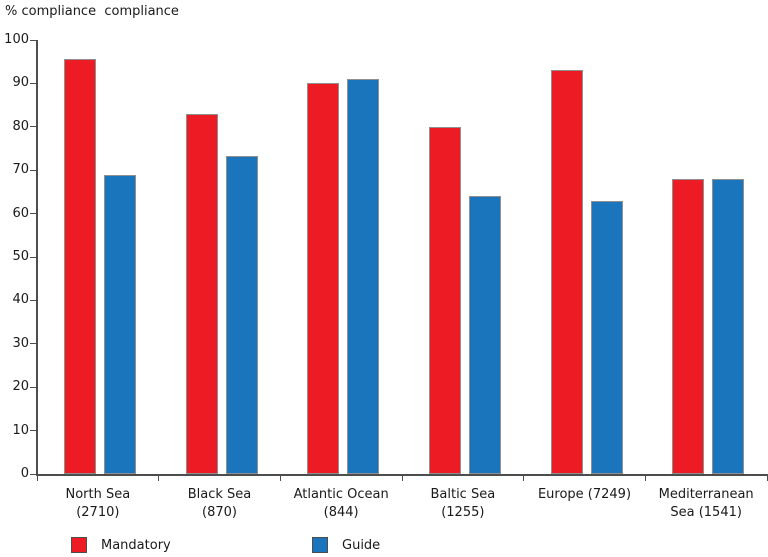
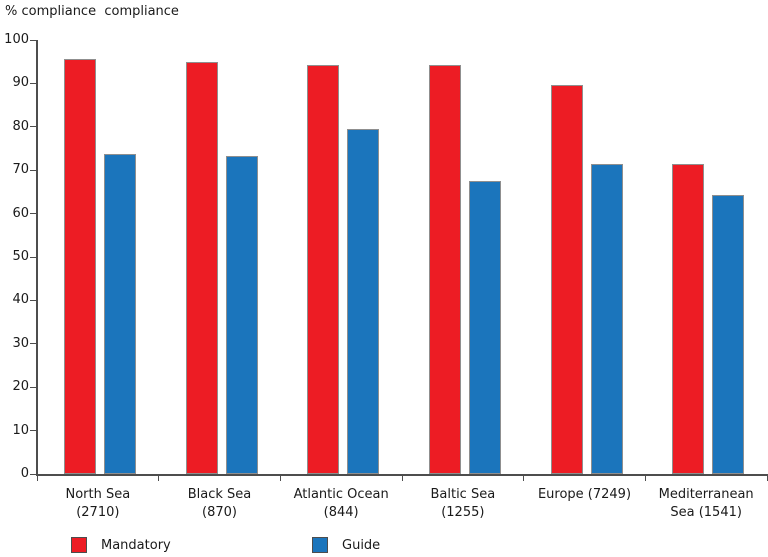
Guide/North Sea (2710): 69 -> 74
Mandatory/Black Sea (870): 83 -> 95
Mandatory/Atlantic Ocean (844): 90 -> 94
Guide/Atlantic Ocean (844): 91 -> 79
Mandatory/Baltic Sea (1255): 80 -> 94
Guide/Baltic Sea (1255): 64 -> 68
Mandatory/Europe (7249): 93 -> 90
Guide/Europe (7249): 63 -> 71
Mandatory/Mediterranean Sea (1541): 68 -> 71
Guide/Mediterranean Sea (1541): 68 -> 64
